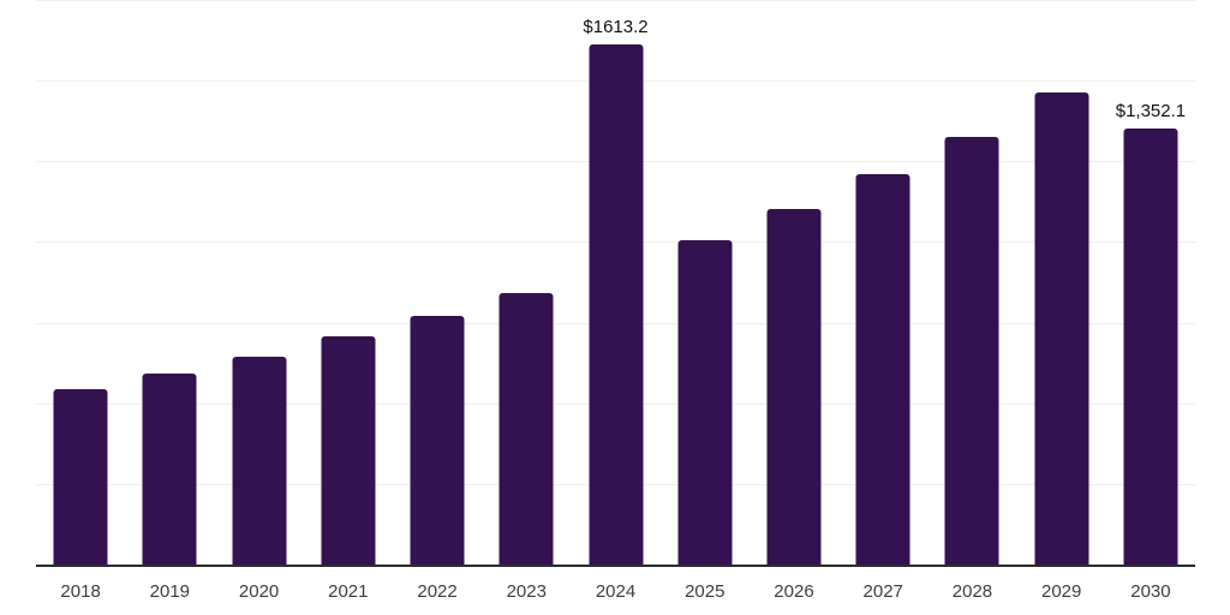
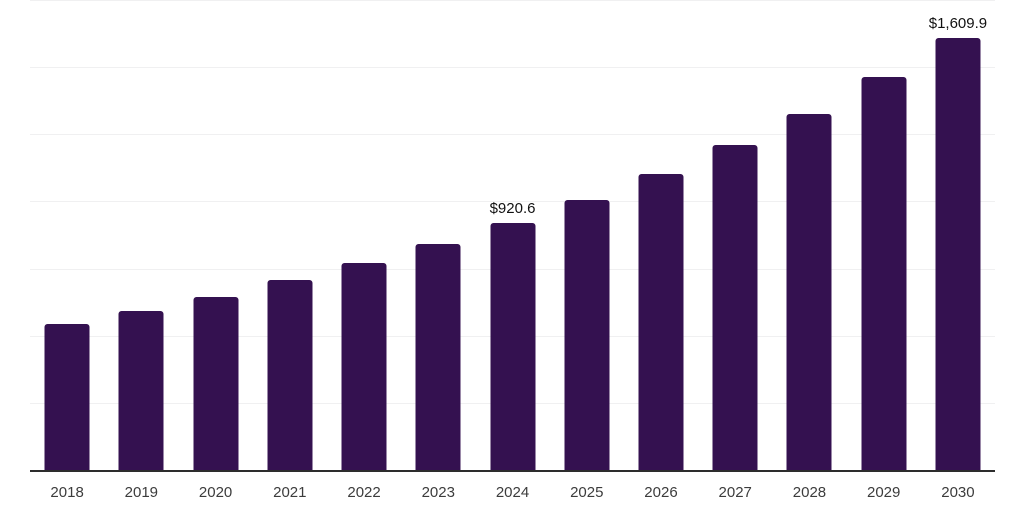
2024: $1613.2 -> $920.6
2030: $1,352.1 -> $1,609.9
